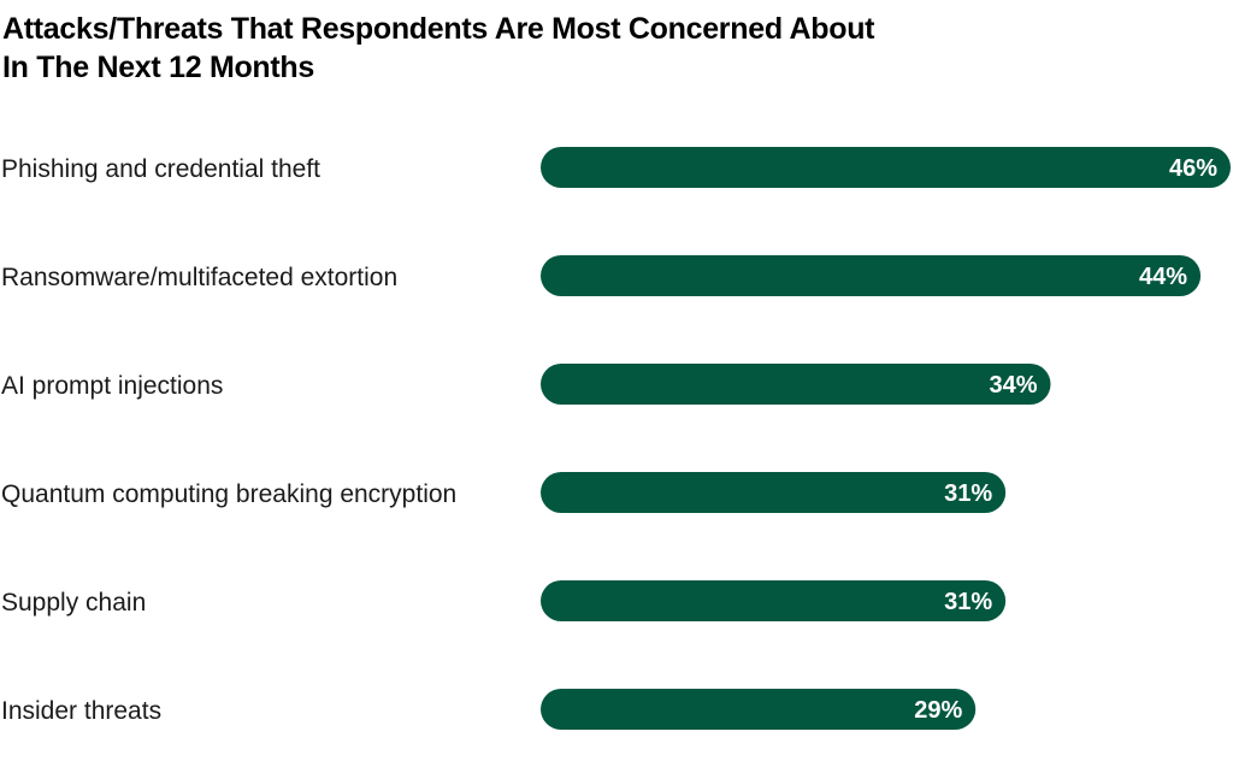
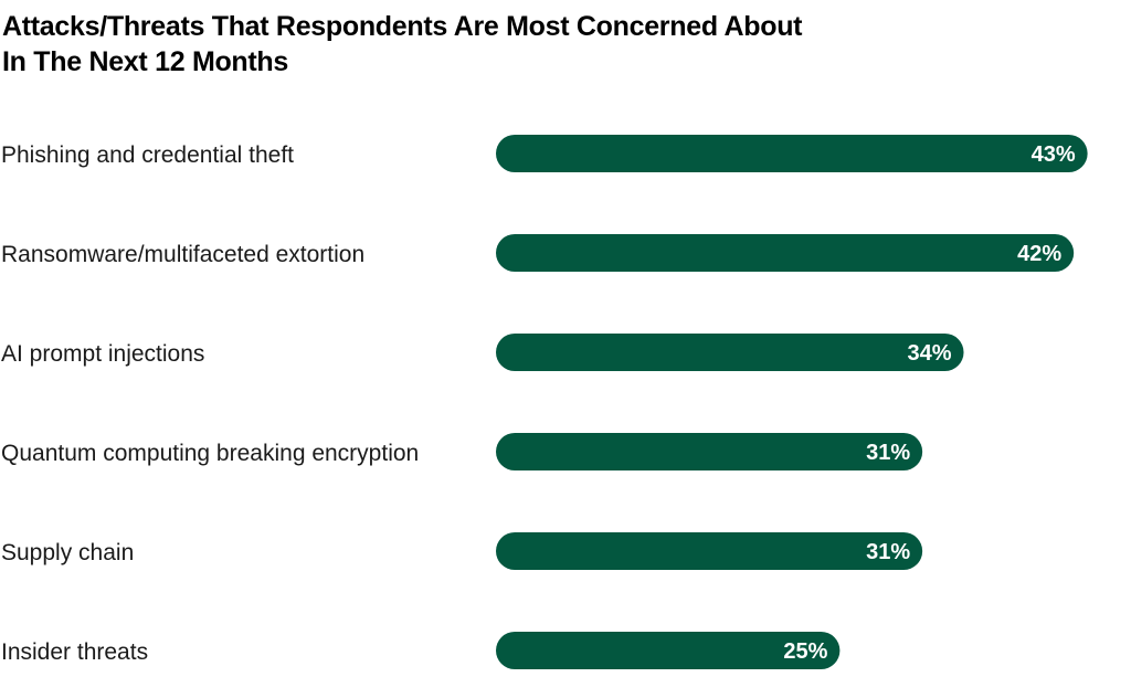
Phishing and credential theft: 46% -> 43%
Ransomware/multifaceted extortion: 44% -> 42%
Insider threats: 29% -> 25%
